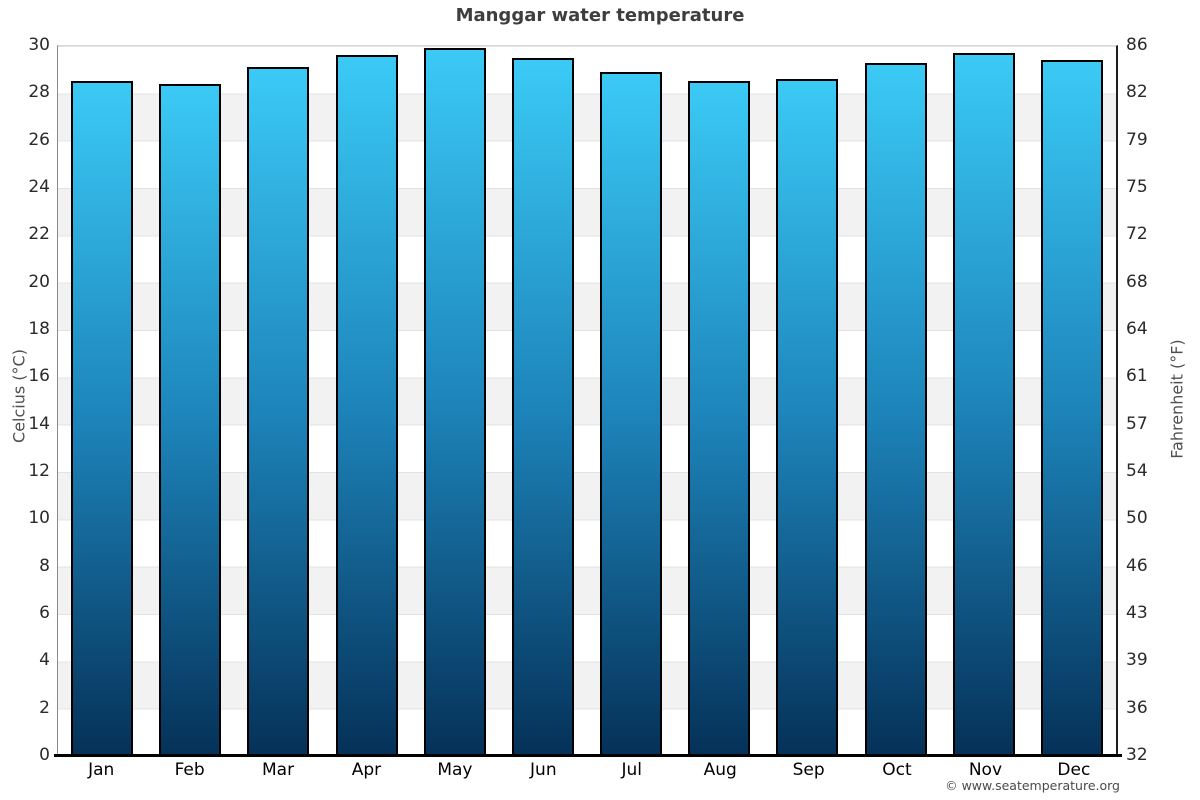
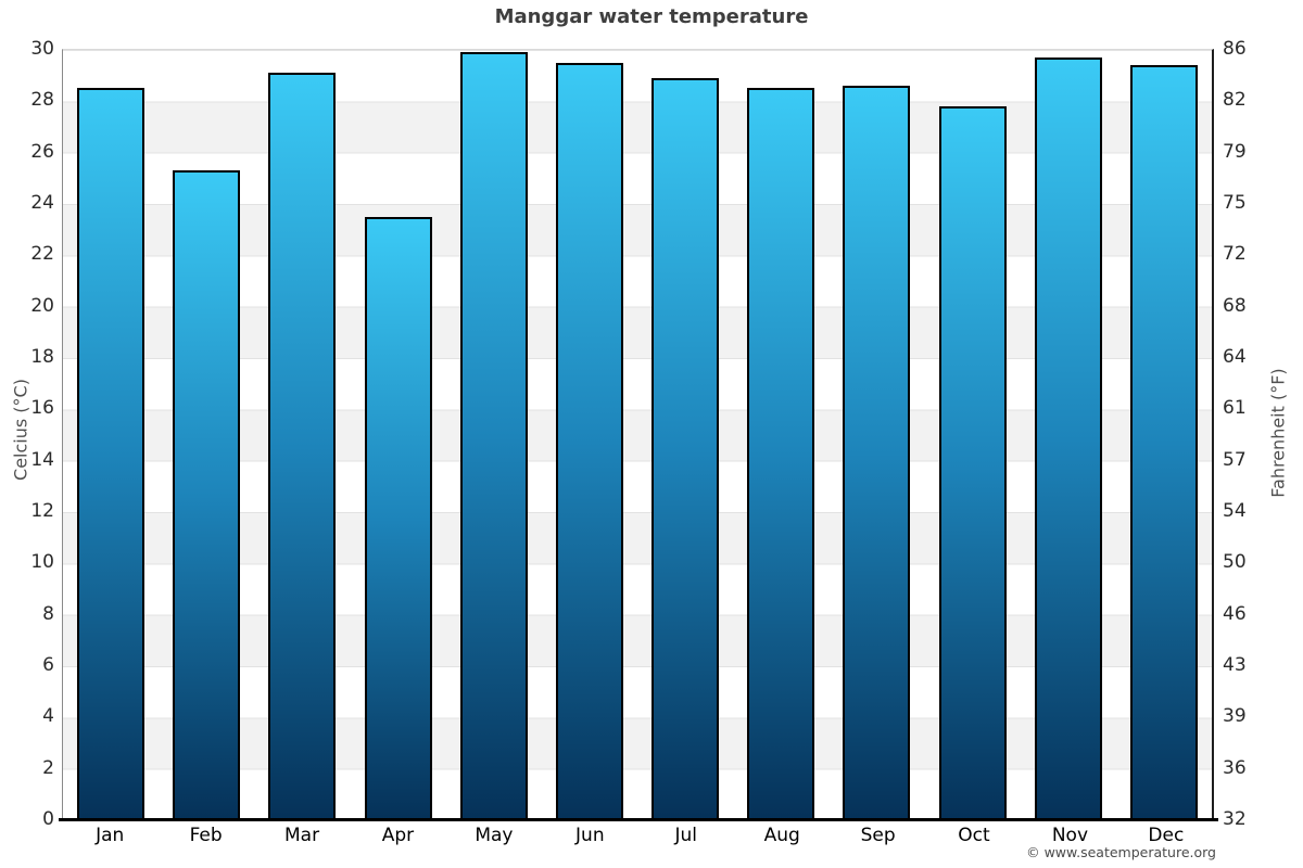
Feb: 28.4 -> 25.3
Apr: 29.6 -> 23.5
Oct: 29.3 -> 27.8
